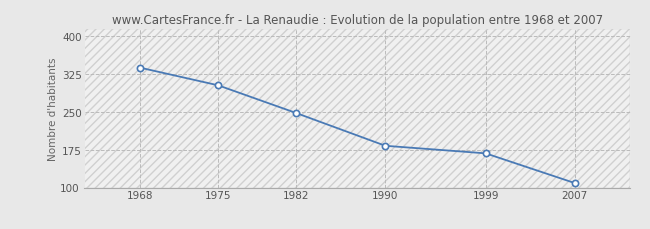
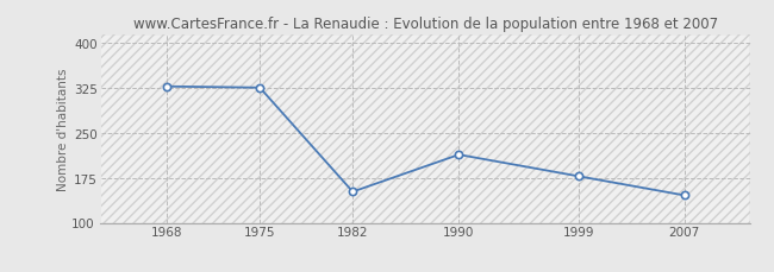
1968: 338 -> 328
1975: 303 -> 326
1982: 248 -> 152
1990: 183 -> 214
1999: 168 -> 178
2007: 109 -> 146
